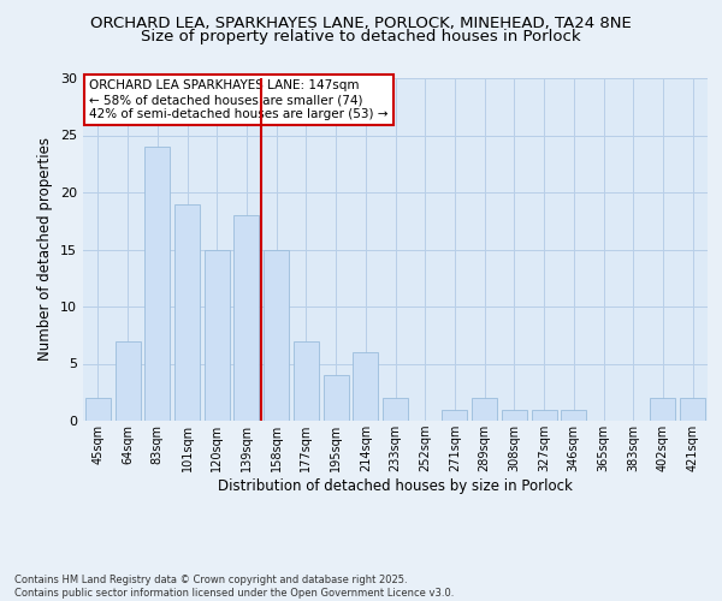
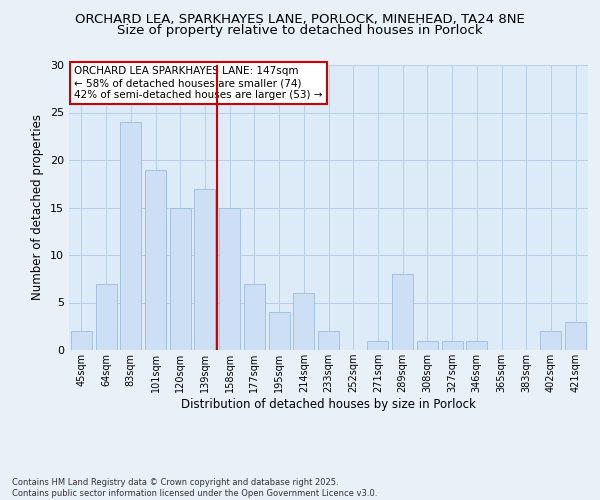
139sqm: 18 -> 17
289sqm: 2 -> 8
421sqm: 2 -> 3
